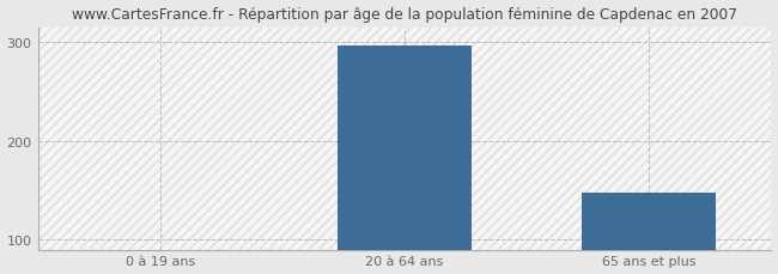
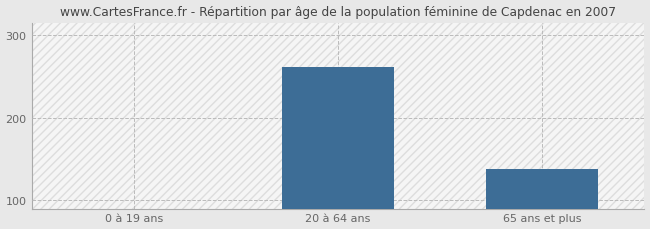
20 à 64 ans: 297 -> 262
65 ans et plus: 148 -> 138
